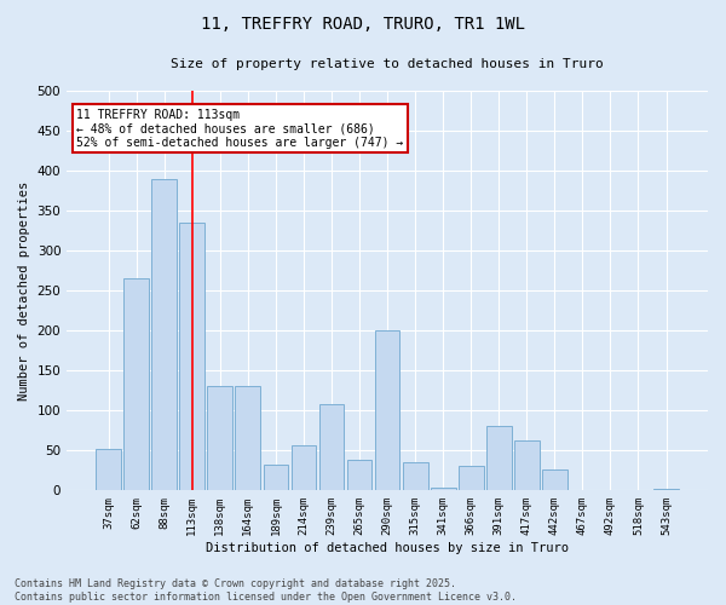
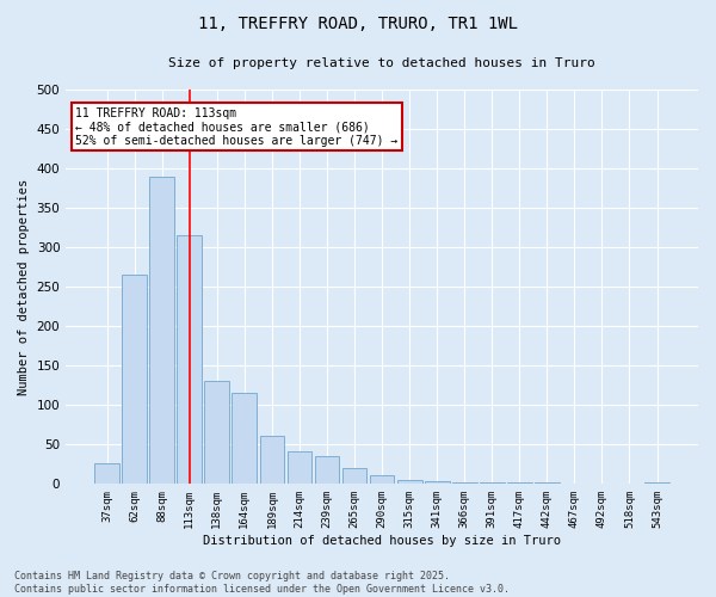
37sqm: 52 -> 25
113sqm: 334 -> 315
164sqm: 130 -> 115
189sqm: 32 -> 60
214sqm: 56 -> 40
239sqm: 108 -> 35
265sqm: 38 -> 20
290sqm: 200 -> 10
315sqm: 34 -> 5
366sqm: 30 -> 1
391sqm: 80 -> 1
417sqm: 62 -> 1
442sqm: 26 -> 1
